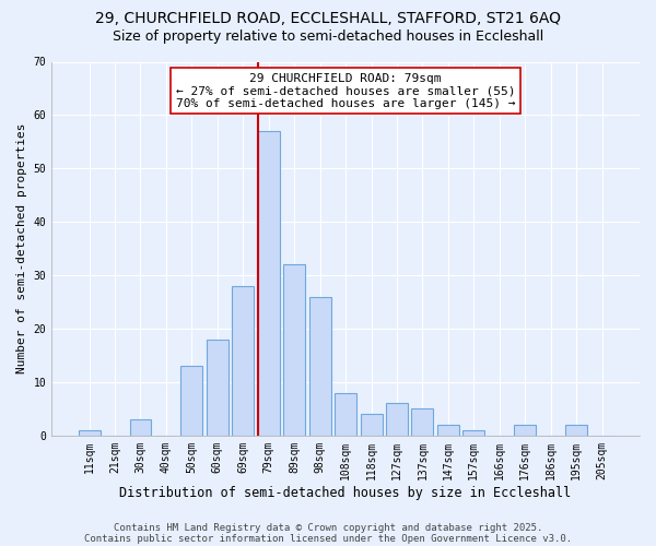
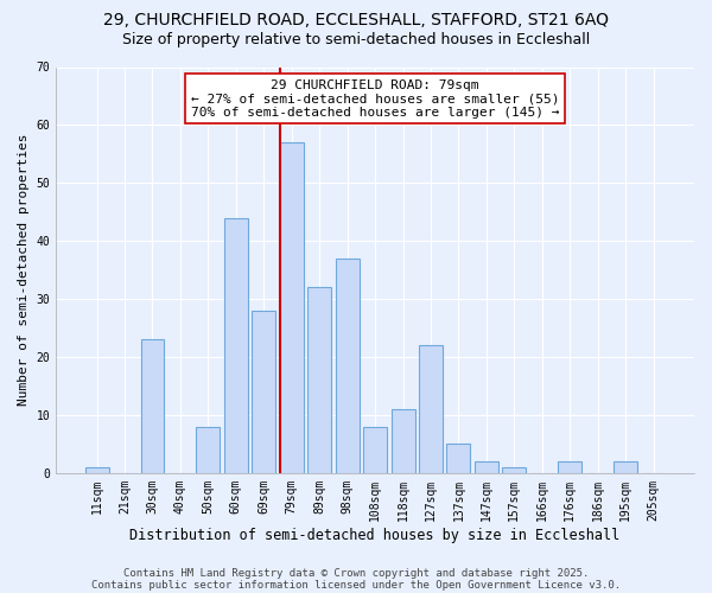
30sqm: 3 -> 23
50sqm: 13 -> 8
60sqm: 18 -> 44
98sqm: 26 -> 37
118sqm: 4 -> 11
127sqm: 6 -> 22
